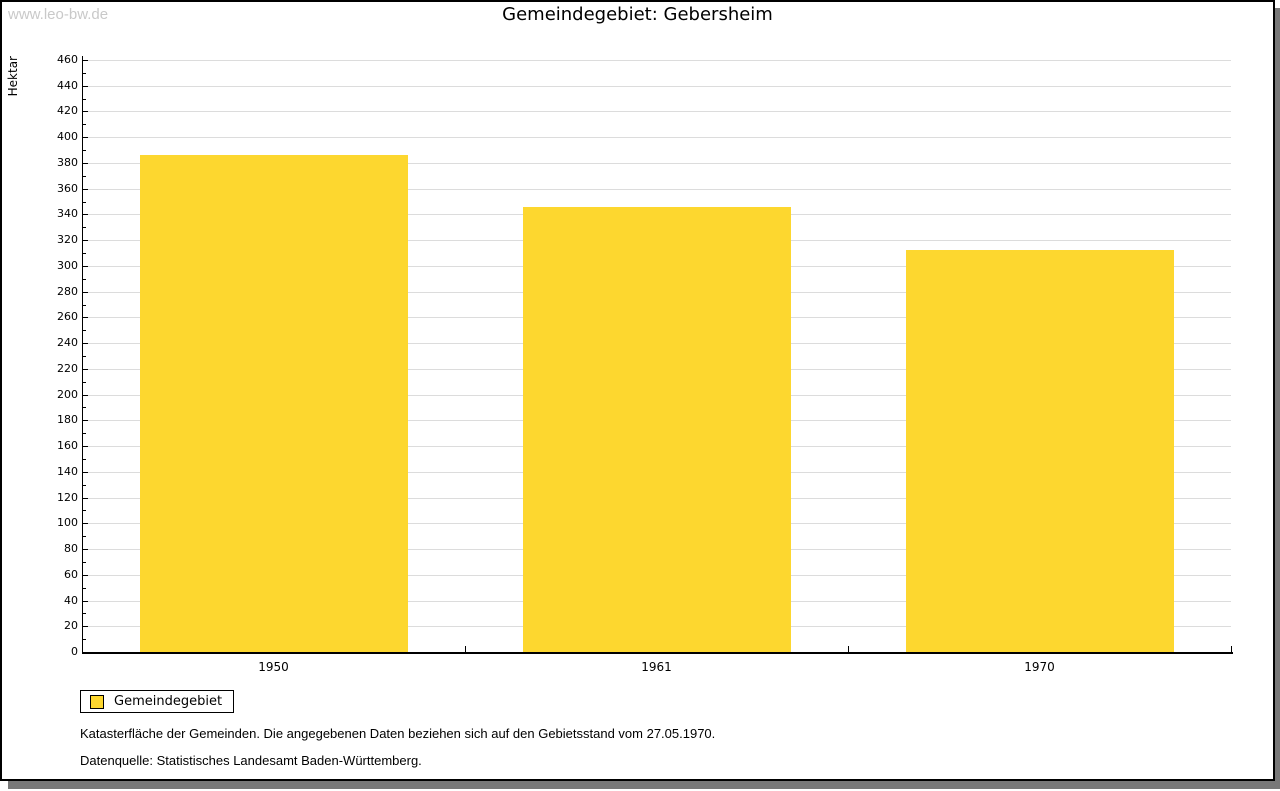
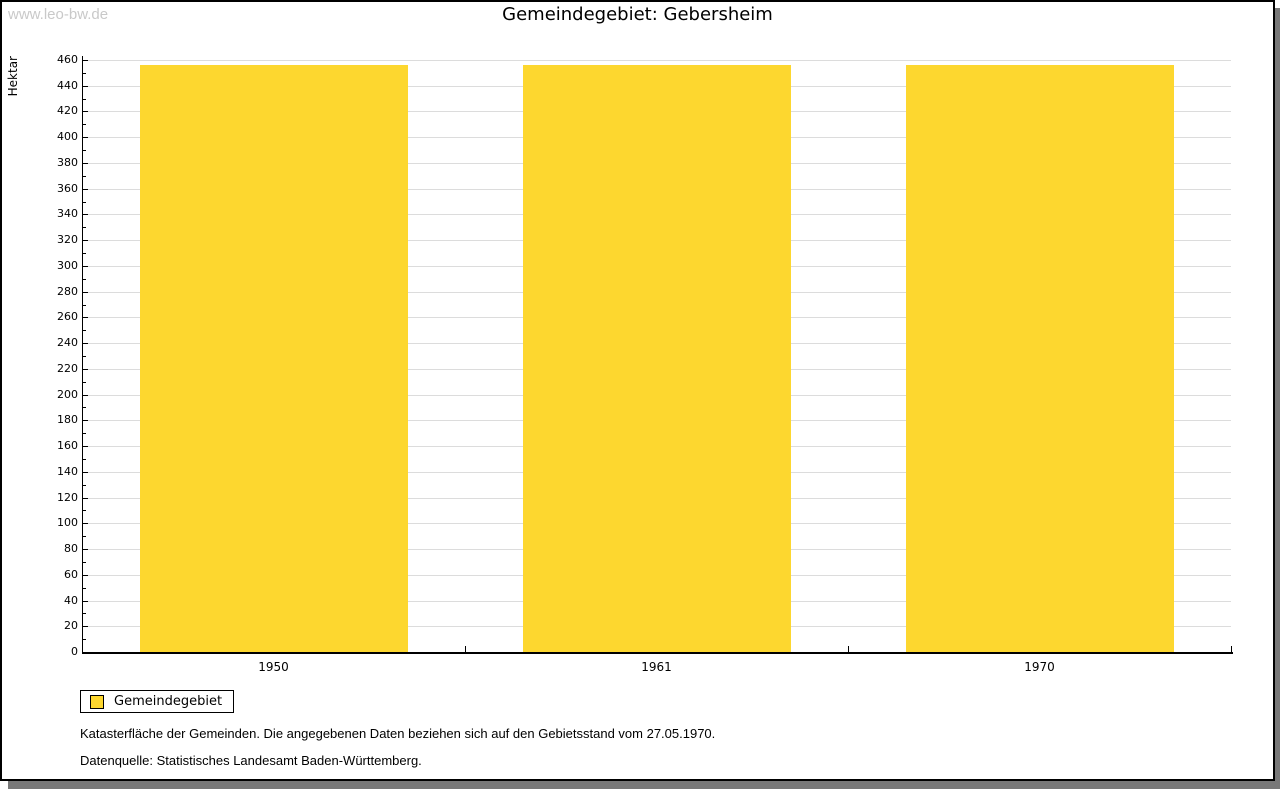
1950: 386 -> 456
1961: 346 -> 456
1970: 312 -> 456
